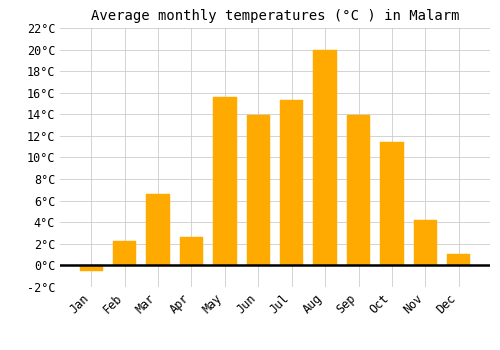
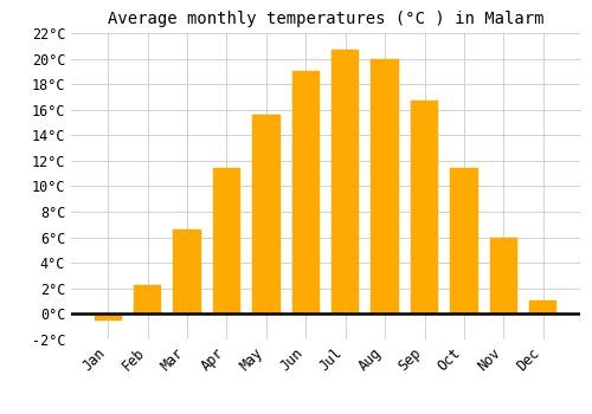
Apr: 2.6°C -> 11.4°C
Jun: 13.9°C -> 19.0°C
Jul: 15.3°C -> 20.7°C
Sep: 13.9°C -> 16.7°C
Nov: 4.2°C -> 6.0°C
